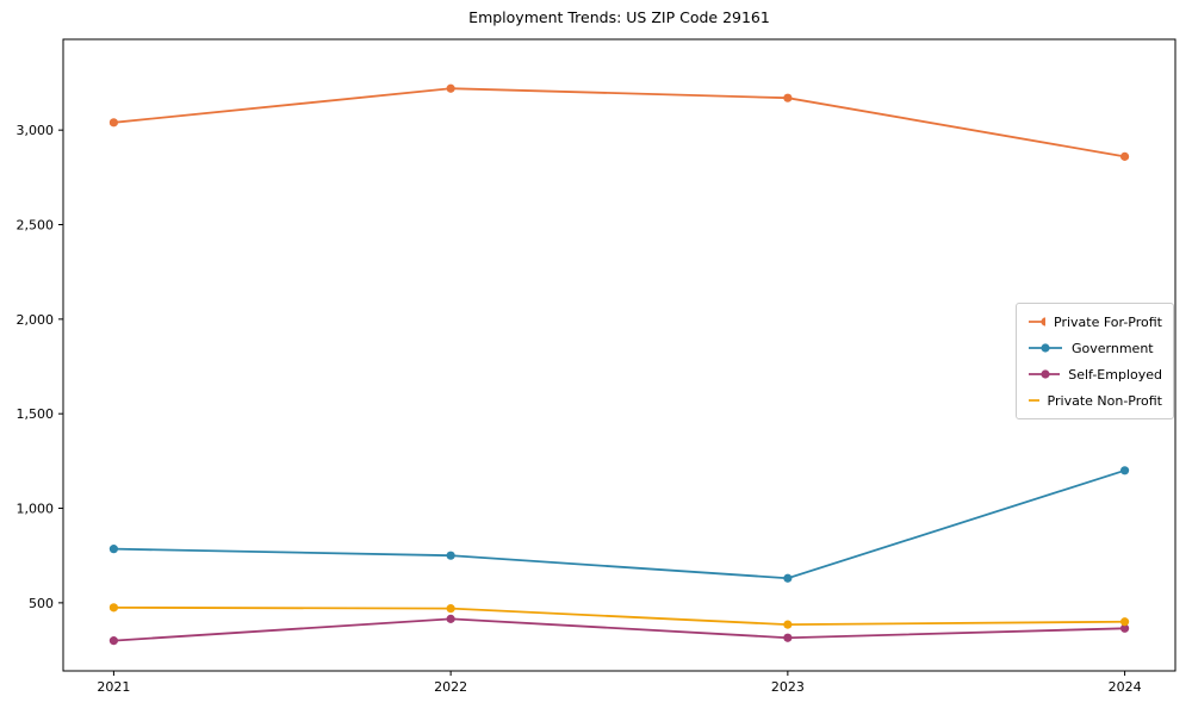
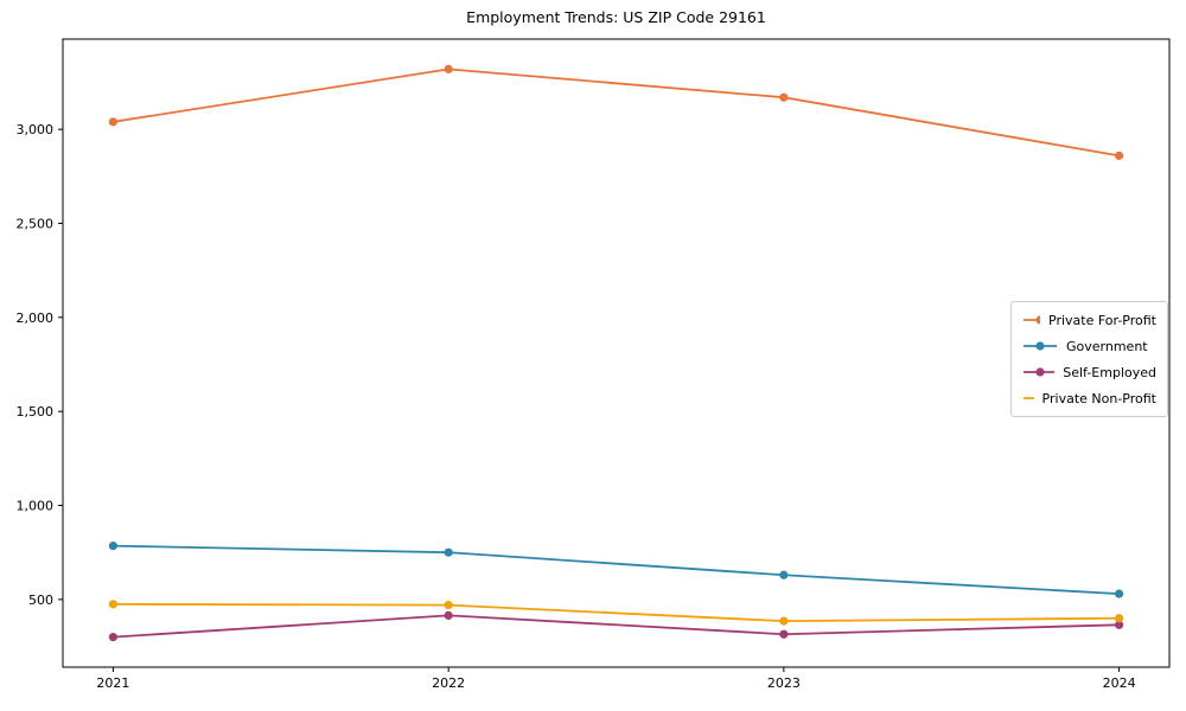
Private For-Profit/2022: 3220 -> 3320
Government/2024: 1200 -> 530
